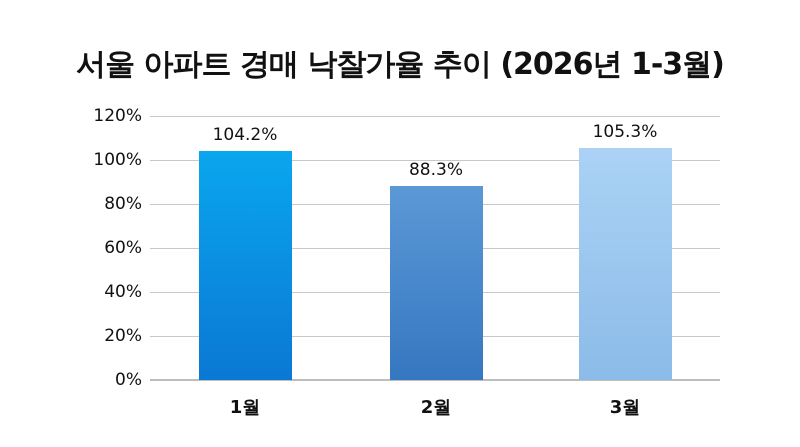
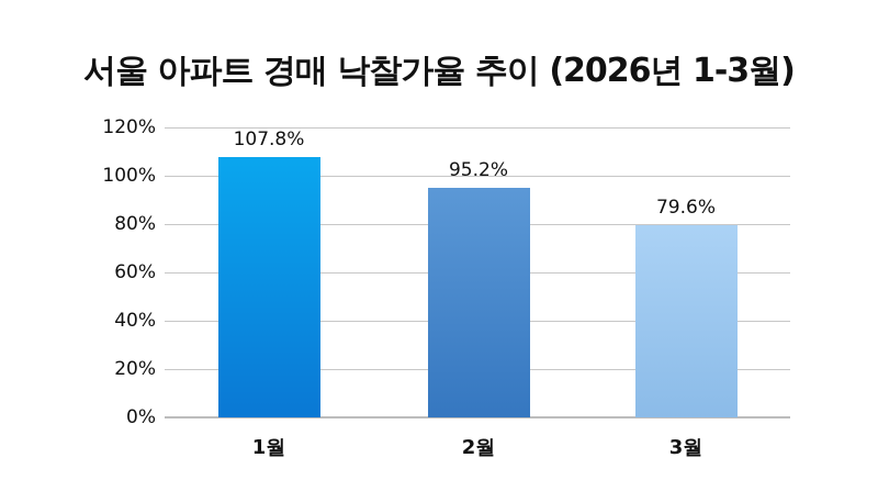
1월: 104.2% -> 107.8%
2월: 88.3% -> 95.2%
3월: 105.3% -> 79.6%
